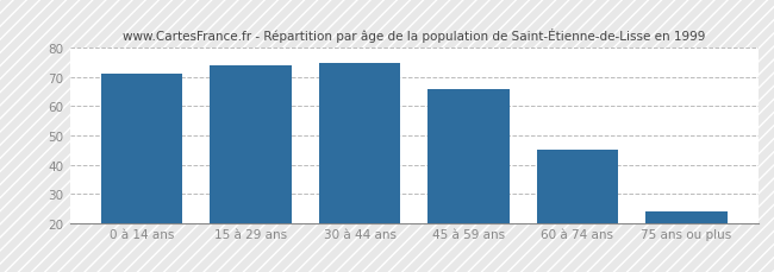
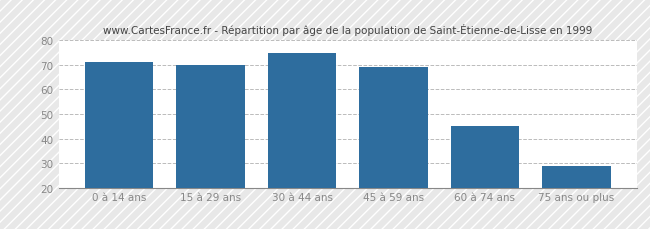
15 à 29 ans: 74 -> 70
45 à 59 ans: 66 -> 69
75 ans ou plus: 24 -> 29
